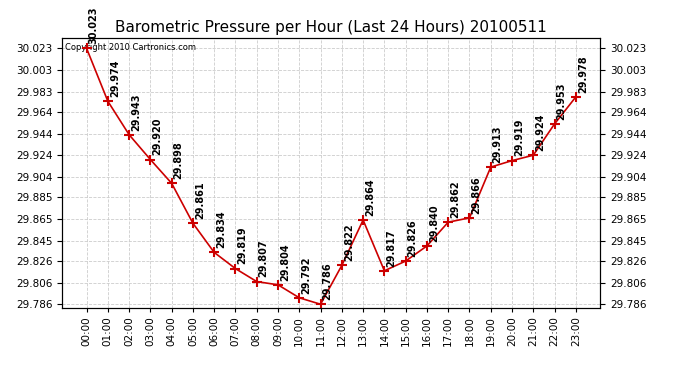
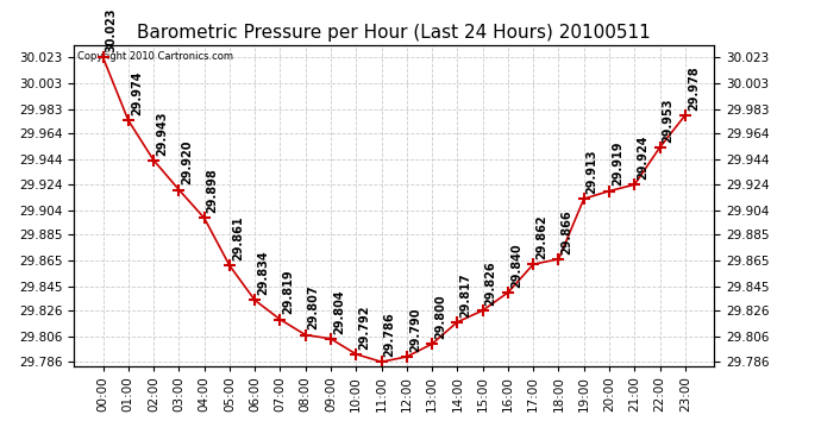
12:00: 29.822 -> 29.790
13:00: 29.864 -> 29.800
